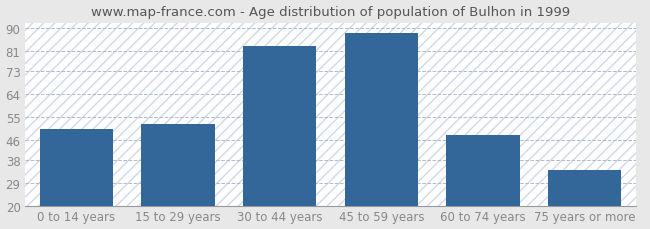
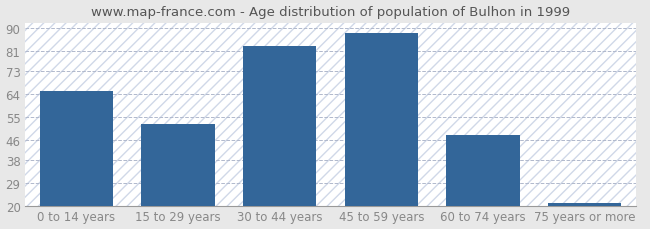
0 to 14 years: 50 -> 65
75 years or more: 34 -> 21
